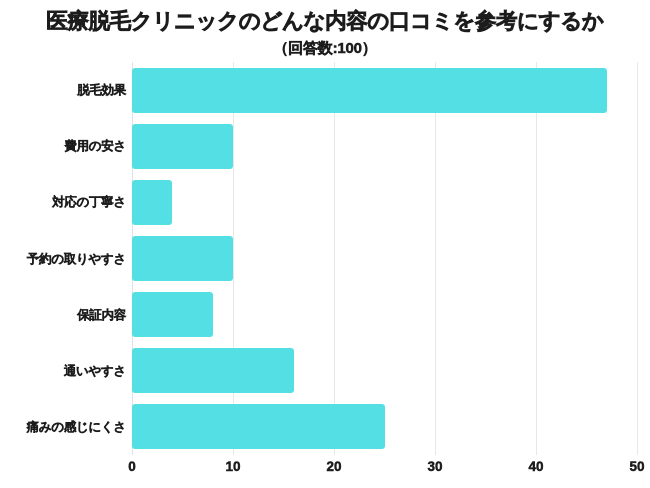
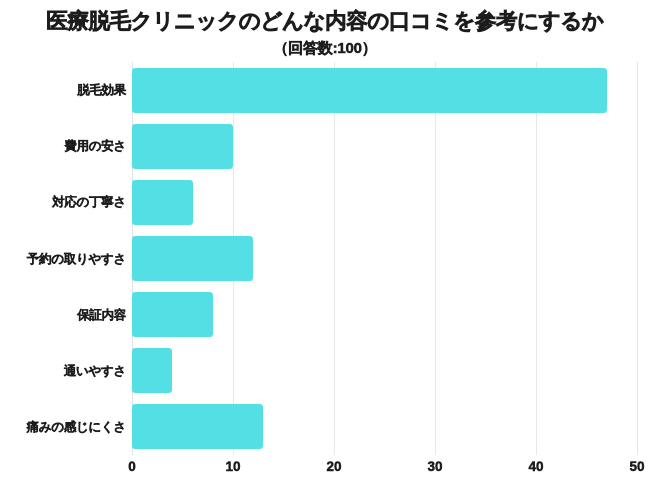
対応の丁寧さ: 4 -> 6
予約の取りやすさ: 10 -> 12
通いやすさ: 16 -> 4
痛みの感じにくさ: 25 -> 13
